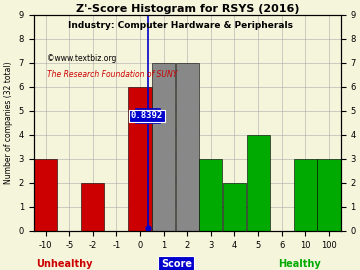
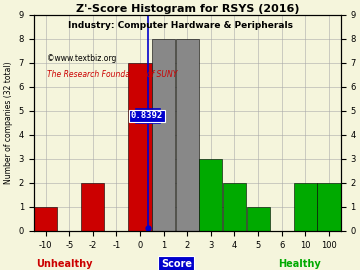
-10: 3 -> 1
0: 6 -> 7
1: 7 -> 8
2: 7 -> 8
5: 4 -> 1
10: 3 -> 2
100: 3 -> 2
